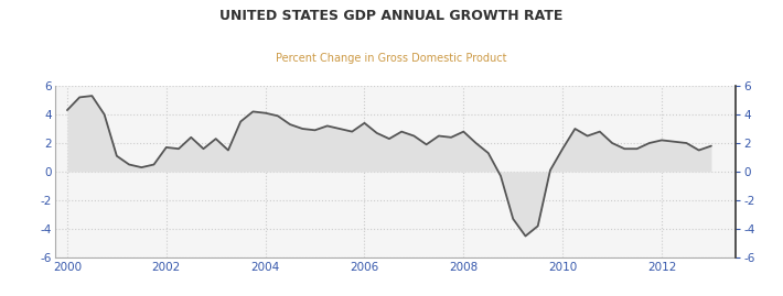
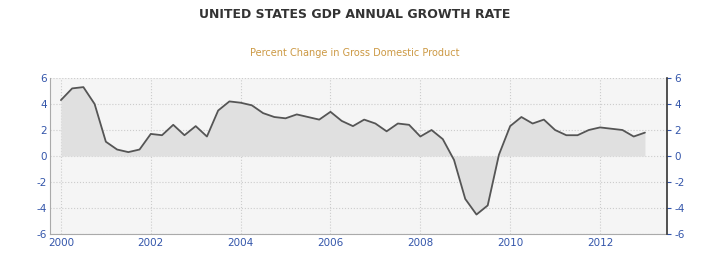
2008: 2.8 -> 1.5
2010: 1.6 -> 2.3
